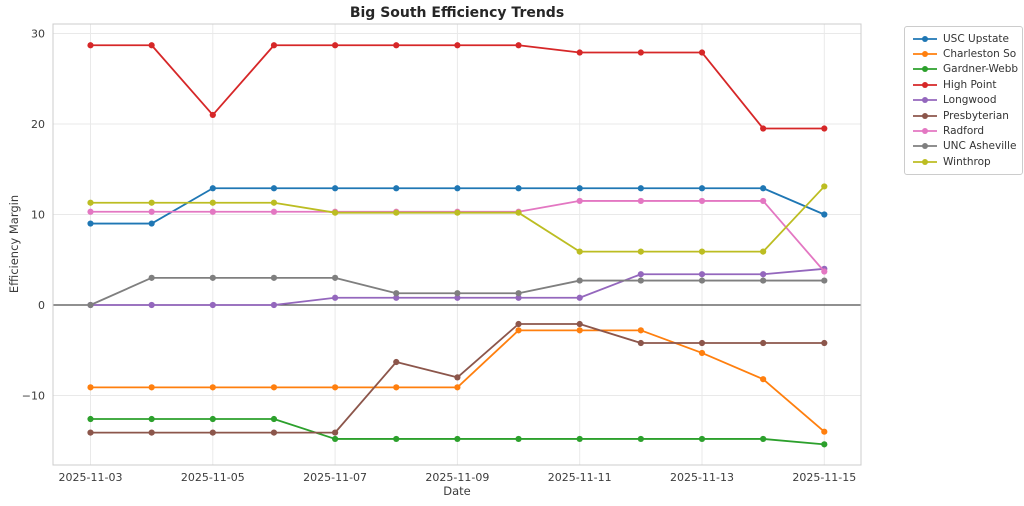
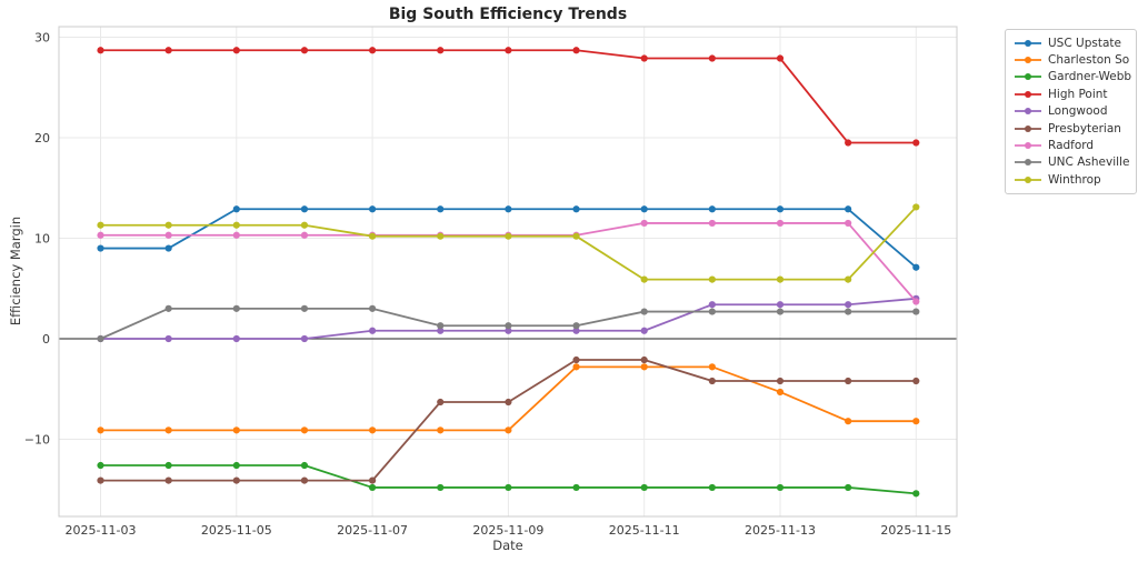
High Point/2025-11-05: 21 -> 29
Presbyterian/2025-11-09: -8 -> -6
USC Upstate/2025-11-15: 10 -> 7
Charleston So/2025-11-15: -14 -> -8
